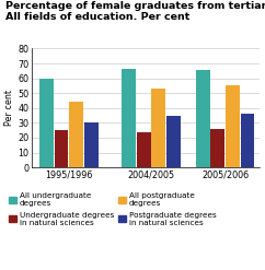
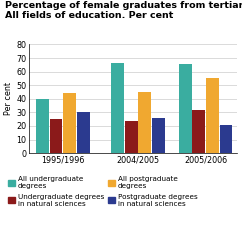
All undergraduate degrees/1995/1996: 60 -> 40
All postgraduate degrees/2004/2005: 53 -> 45
Postgraduate degrees in natural sciences/2004/2005: 35 -> 26
Undergraduate degrees in natural sciences/2005/2006: 26 -> 32
Postgraduate degrees in natural sciences/2005/2006: 36 -> 21
